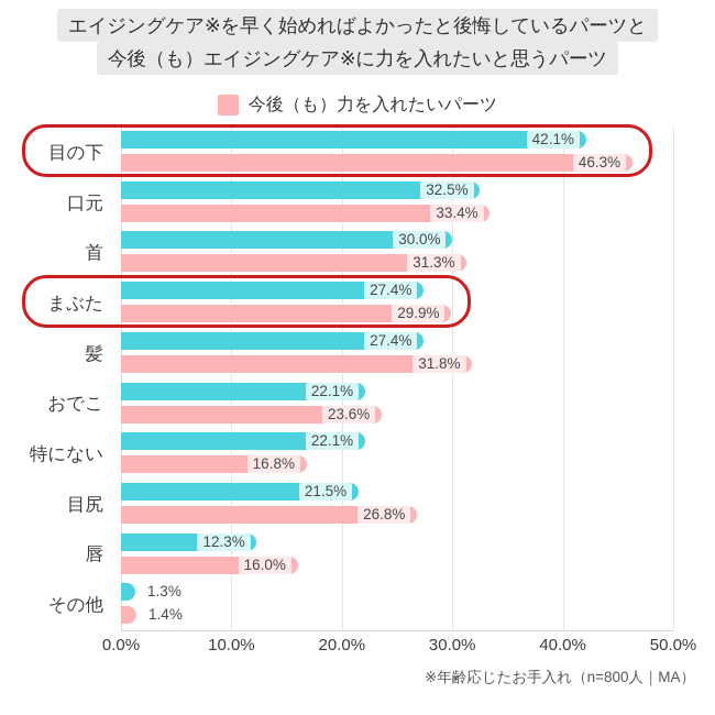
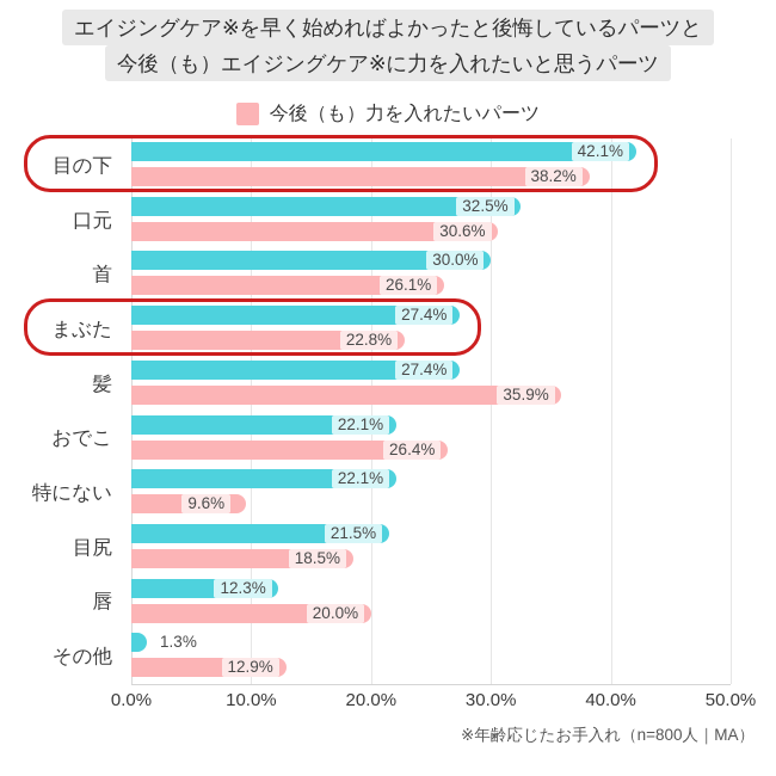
今後（も）力を入れたいパーツ/目の下: 46.3% -> 38.2%
今後（も）力を入れたいパーツ/口元: 33.4% -> 30.6%
今後（も）力を入れたいパーツ/首: 31.3% -> 26.1%
今後（も）力を入れたいパーツ/まぶた: 29.9% -> 22.8%
今後（も）力を入れたいパーツ/髪: 31.8% -> 35.9%
今後（も）力を入れたいパーツ/おでこ: 23.6% -> 26.4%
今後（も）力を入れたいパーツ/特にない: 16.8% -> 9.6%
今後（も）力を入れたいパーツ/目尻: 26.8% -> 18.5%
今後（も）力を入れたいパーツ/唇: 16.0% -> 20.0%
今後（も）力を入れたいパーツ/その他: 1.4% -> 12.9%
